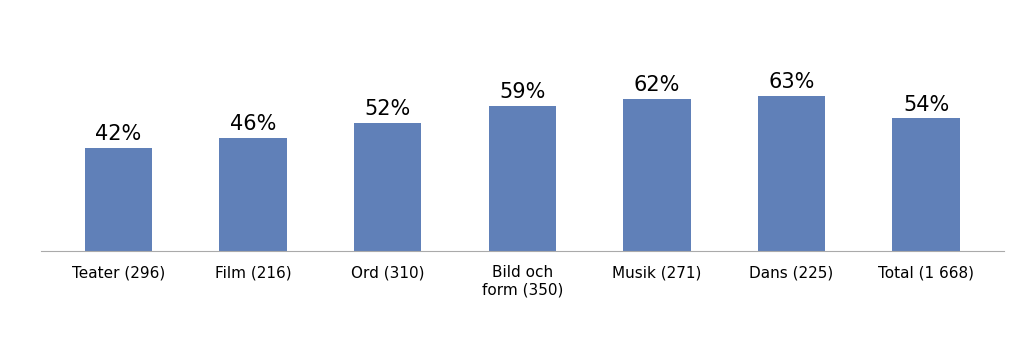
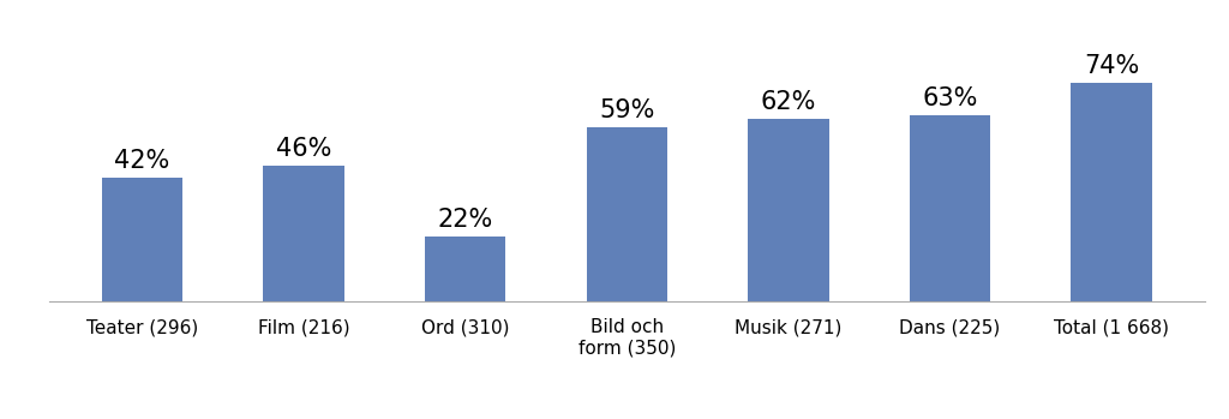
Ord (310): 52% -> 22%
Total (1 668): 54% -> 74%
